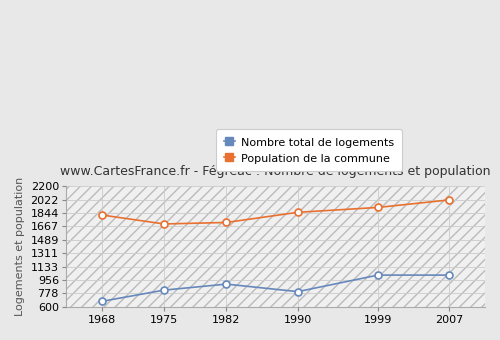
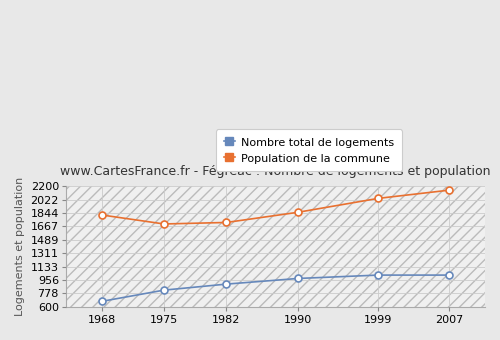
Nombre total de logements/1990: 800 -> 980
Population de la commune/1999: 1920 -> 2040
Population de la commune/2007: 2020 -> 2150
